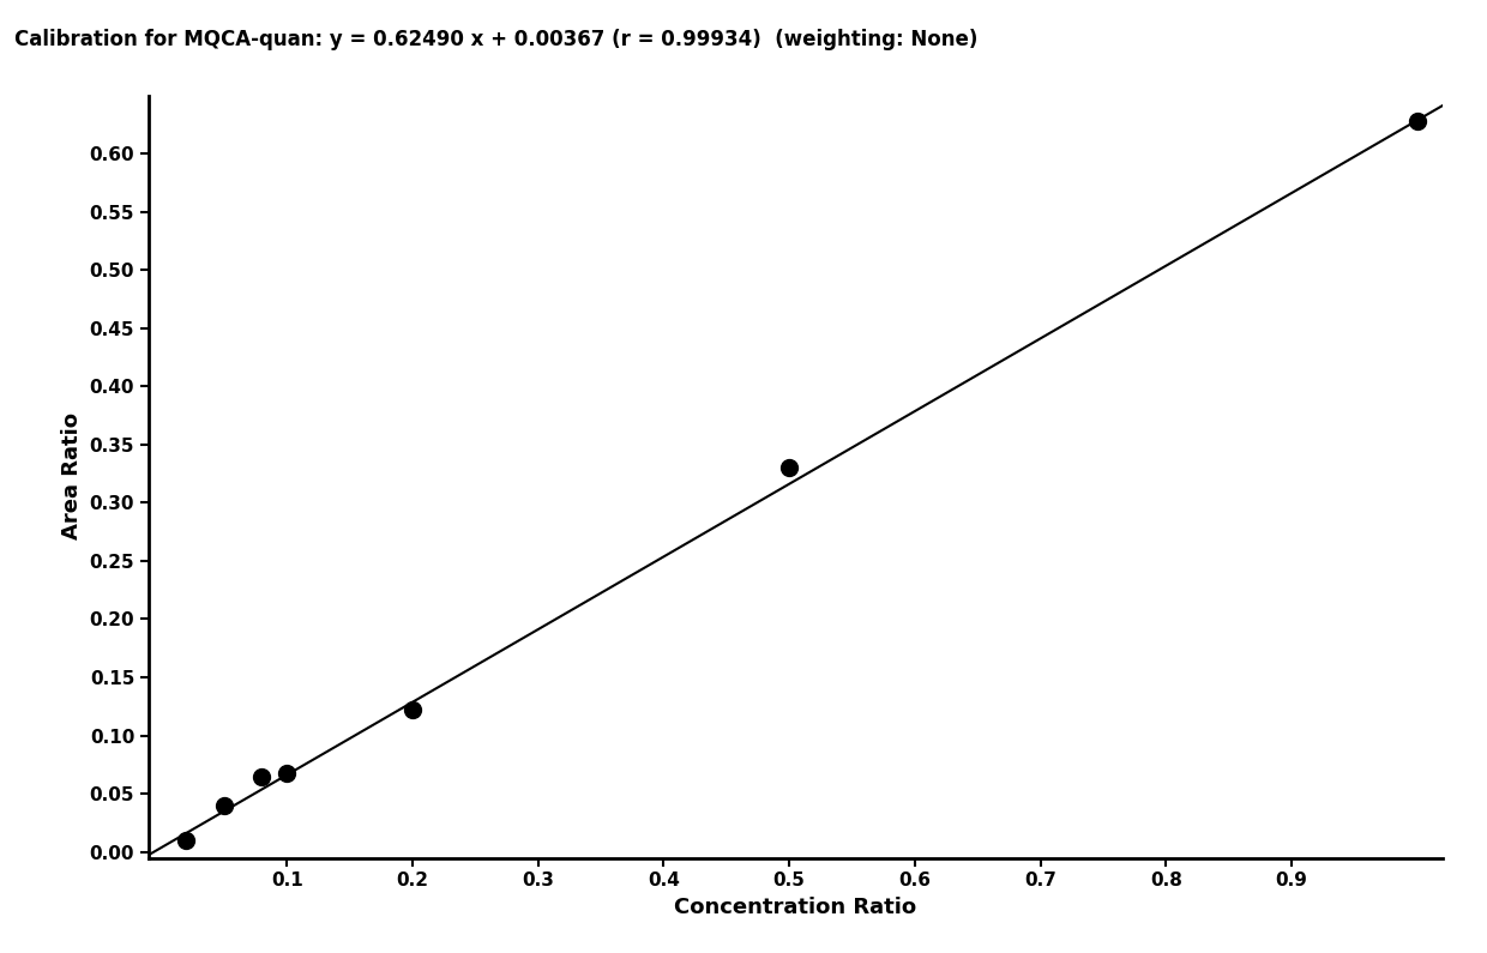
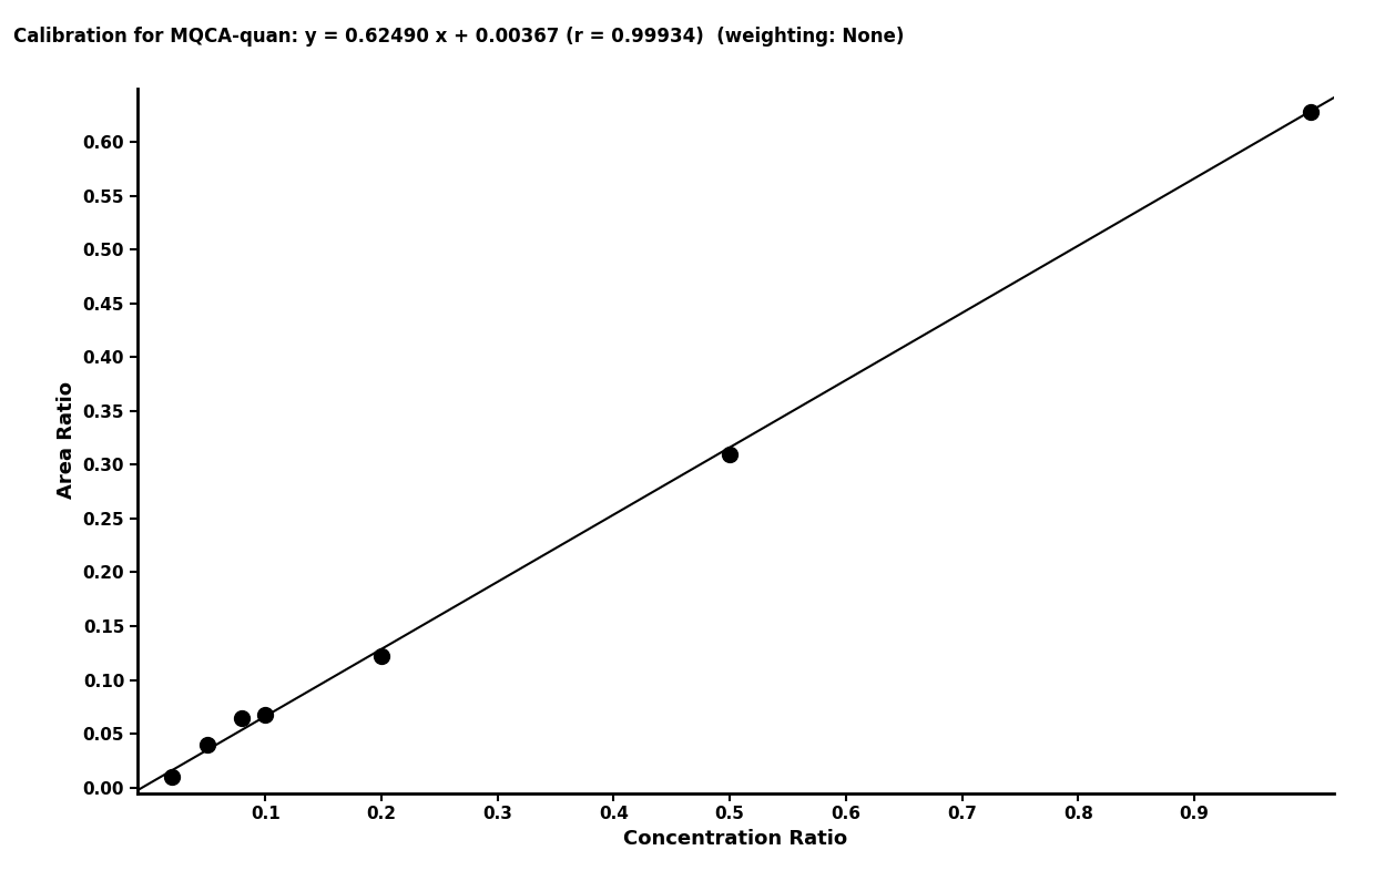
0.5: 0.330 -> 0.310
